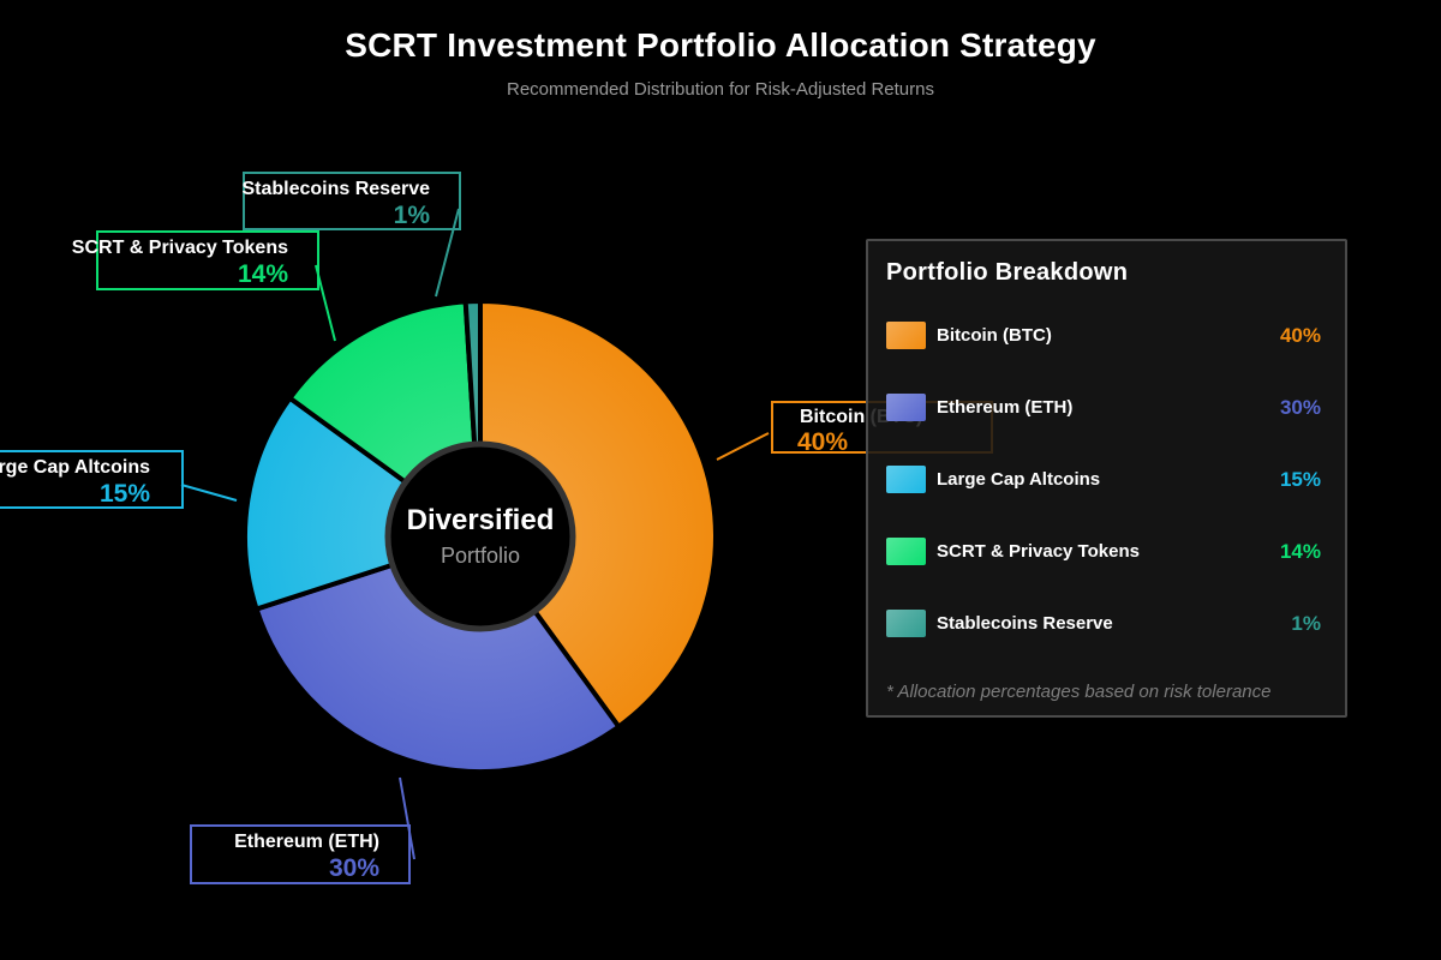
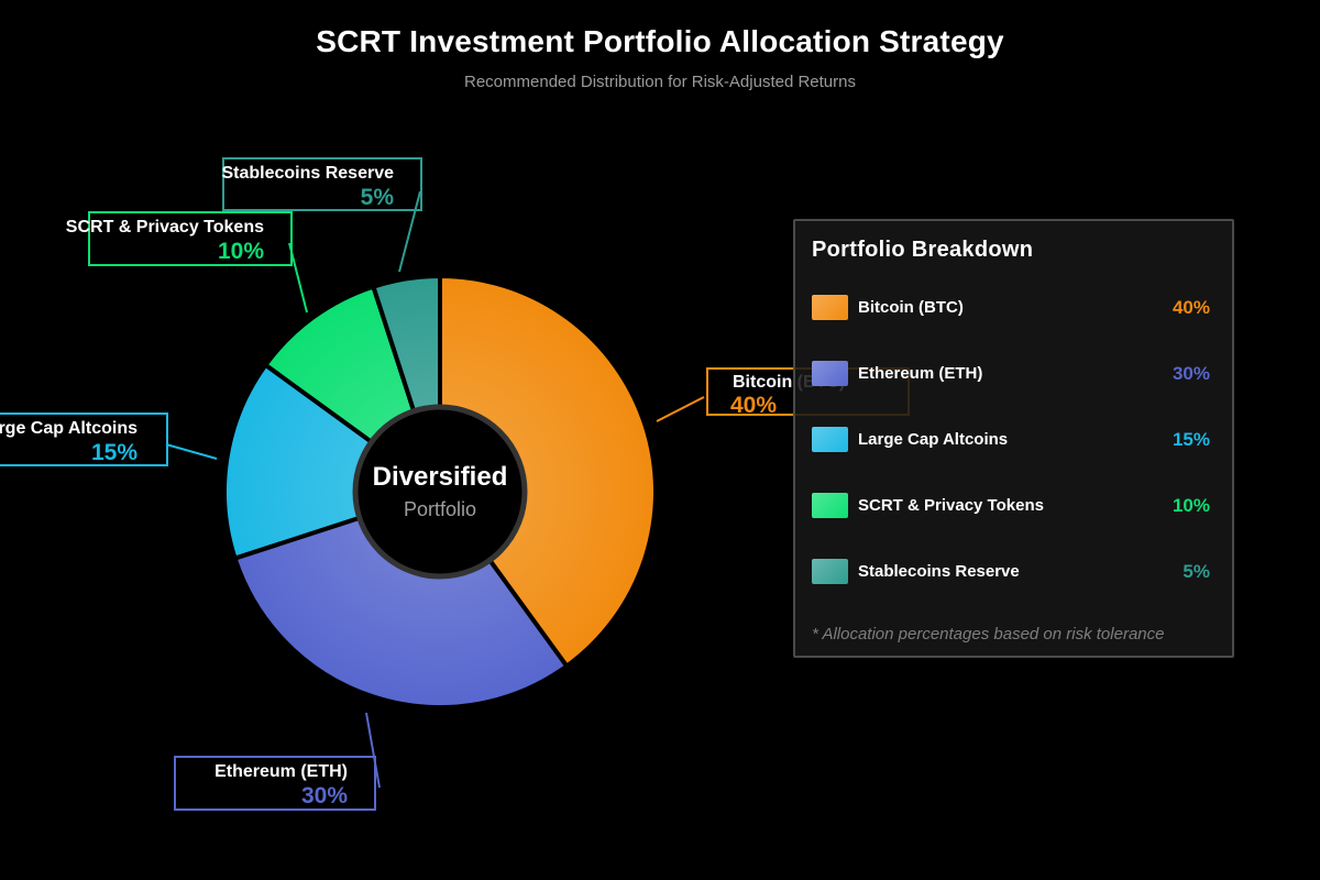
SCRT & Privacy Tokens: 14% -> 10%
Stablecoins Reserve: 1% -> 5%
